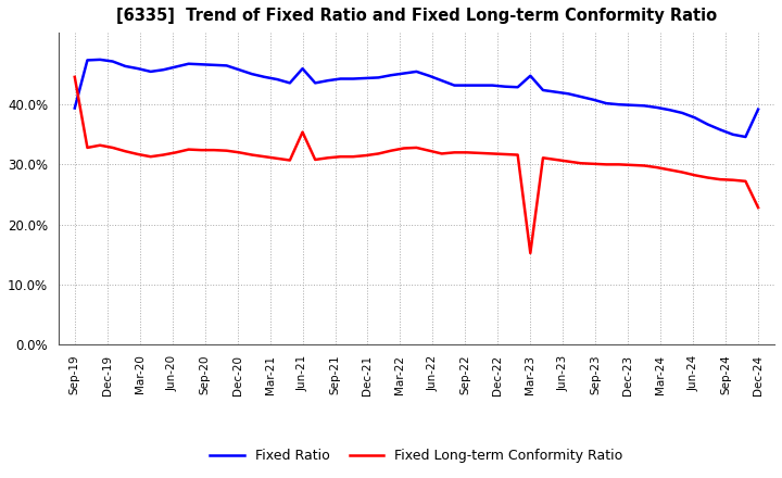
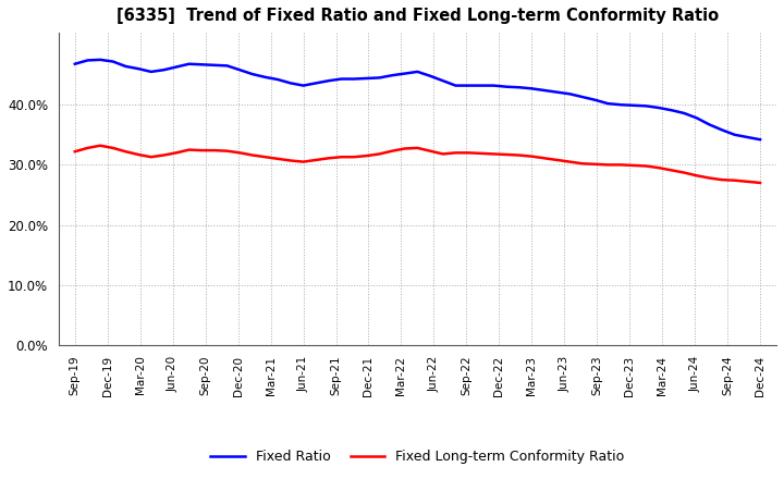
Fixed Ratio/Sep-19: 39.4% -> 46.8%
Fixed Long-term Conformity Ratio/Sep-19: 44.6% -> 32.2%
Fixed Ratio/Jun-21: 46.0% -> 43.2%
Fixed Long-term Conformity Ratio/Jun-21: 35.4% -> 30.5%
Fixed Ratio/Mar-23: 44.8% -> 42.7%
Fixed Long-term Conformity Ratio/Mar-23: 15.2% -> 31.4%
Fixed Ratio/Dec-24: 39.2% -> 34.2%
Fixed Long-term Conformity Ratio/Dec-24: 22.8% -> 27.0%
